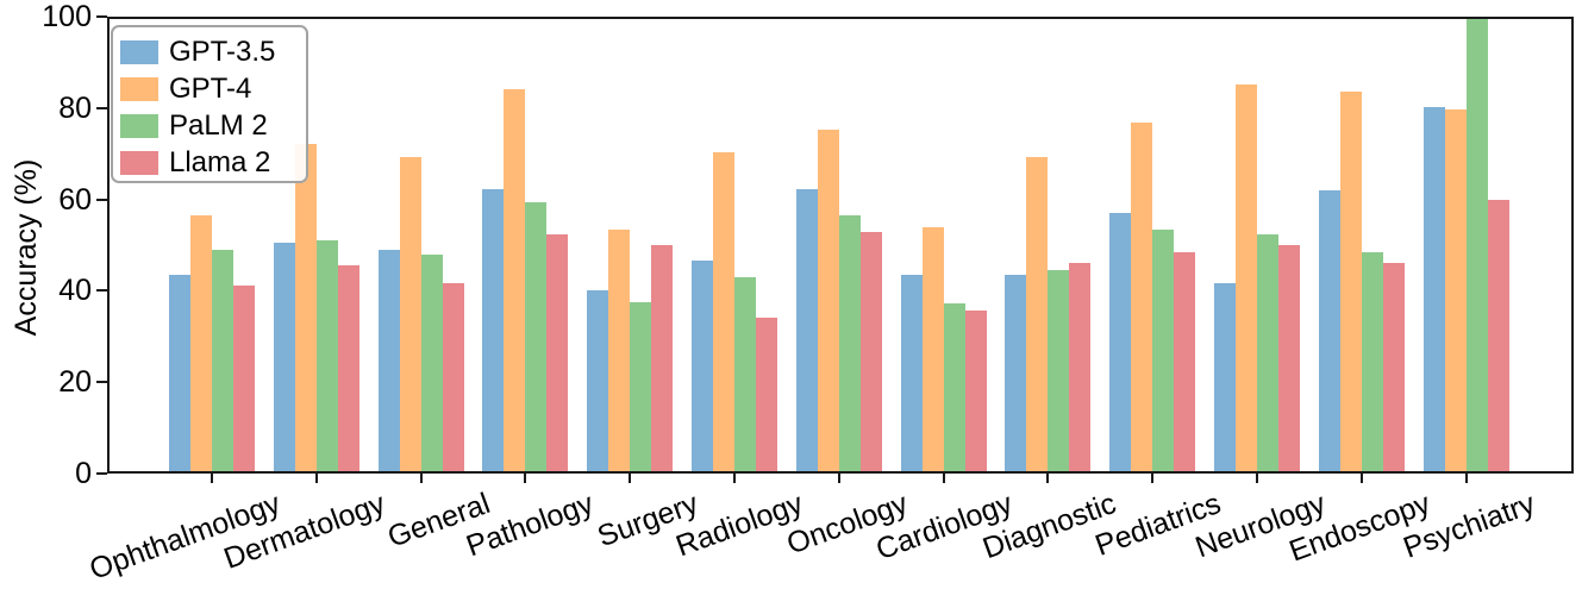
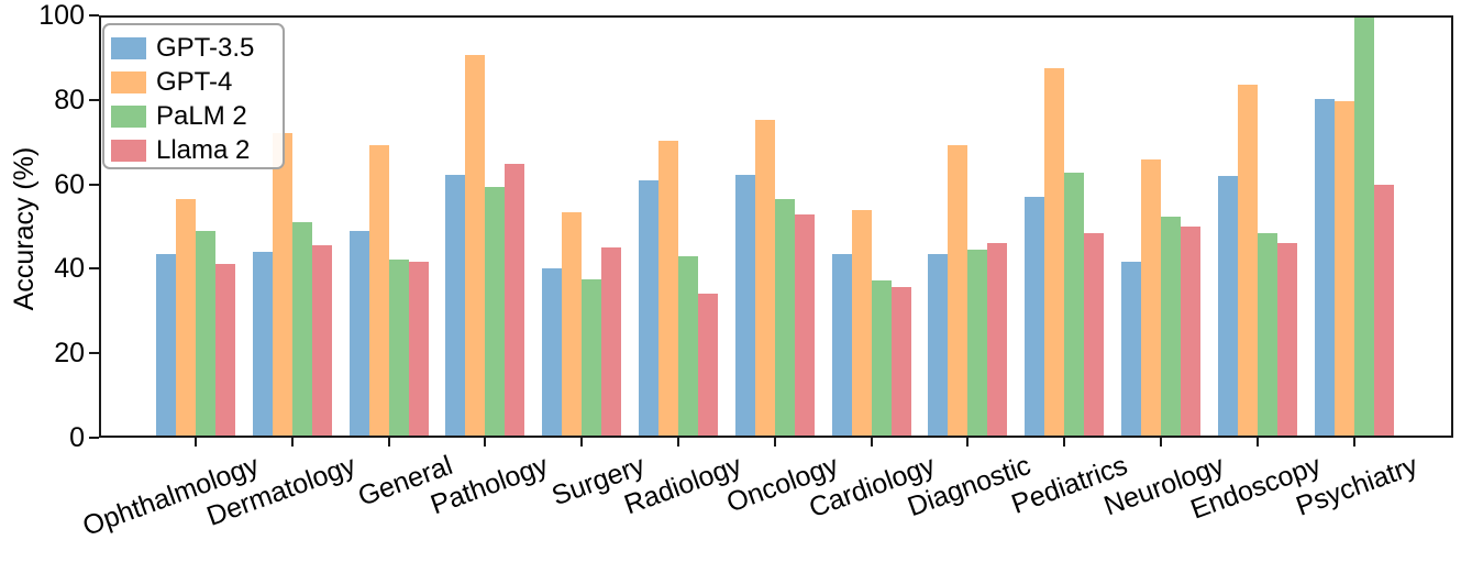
GPT-3.5/Dermatology: 50 -> 44
PaLM 2/General: 48 -> 42
GPT-4/Pathology: 84 -> 91
Llama 2/Pathology: 52 -> 65
Llama 2/Surgery: 50 -> 45
GPT-3.5/Radiology: 46 -> 61
GPT-4/Pediatrics: 77 -> 88
PaLM 2/Pediatrics: 54 -> 63
GPT-4/Neurology: 86 -> 66
